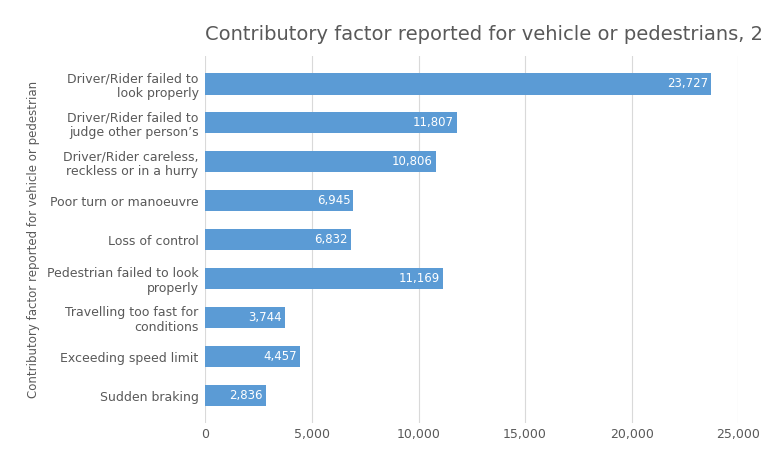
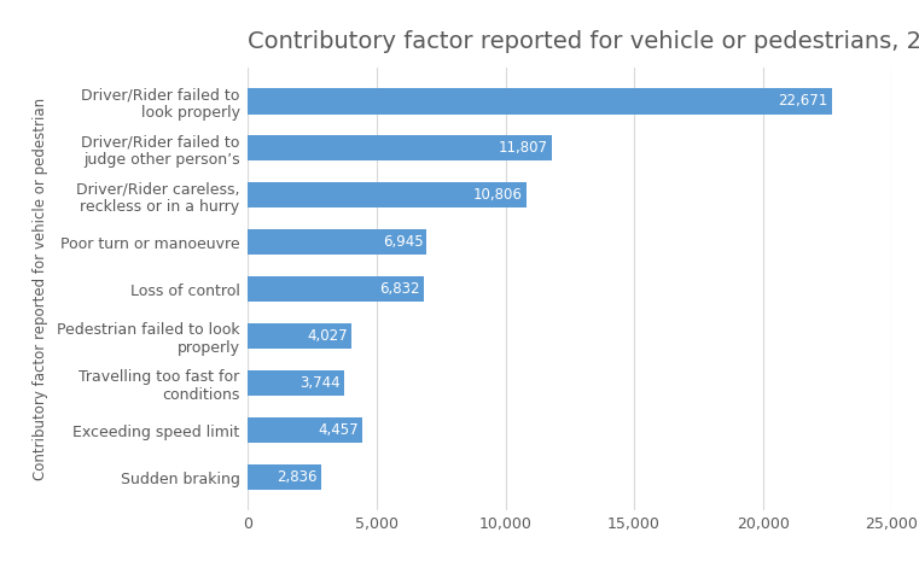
Driver/Rider failed to look properly: 23,727 -> 22,671
Pedestrian failed to look properly: 11,169 -> 4,027
